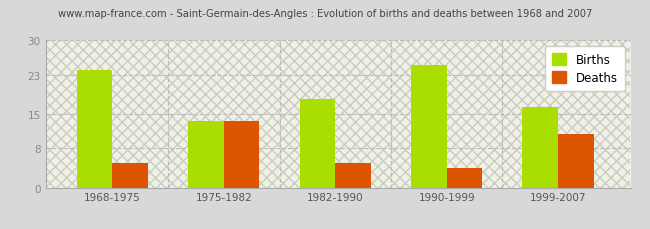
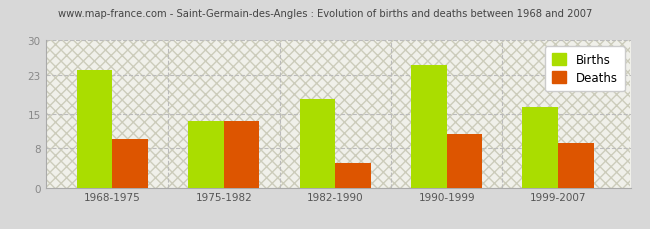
Deaths/1968-1975: 5.0 -> 10.0
Deaths/1990-1999: 4.0 -> 11.0
Deaths/1999-2007: 11.0 -> 9.0
